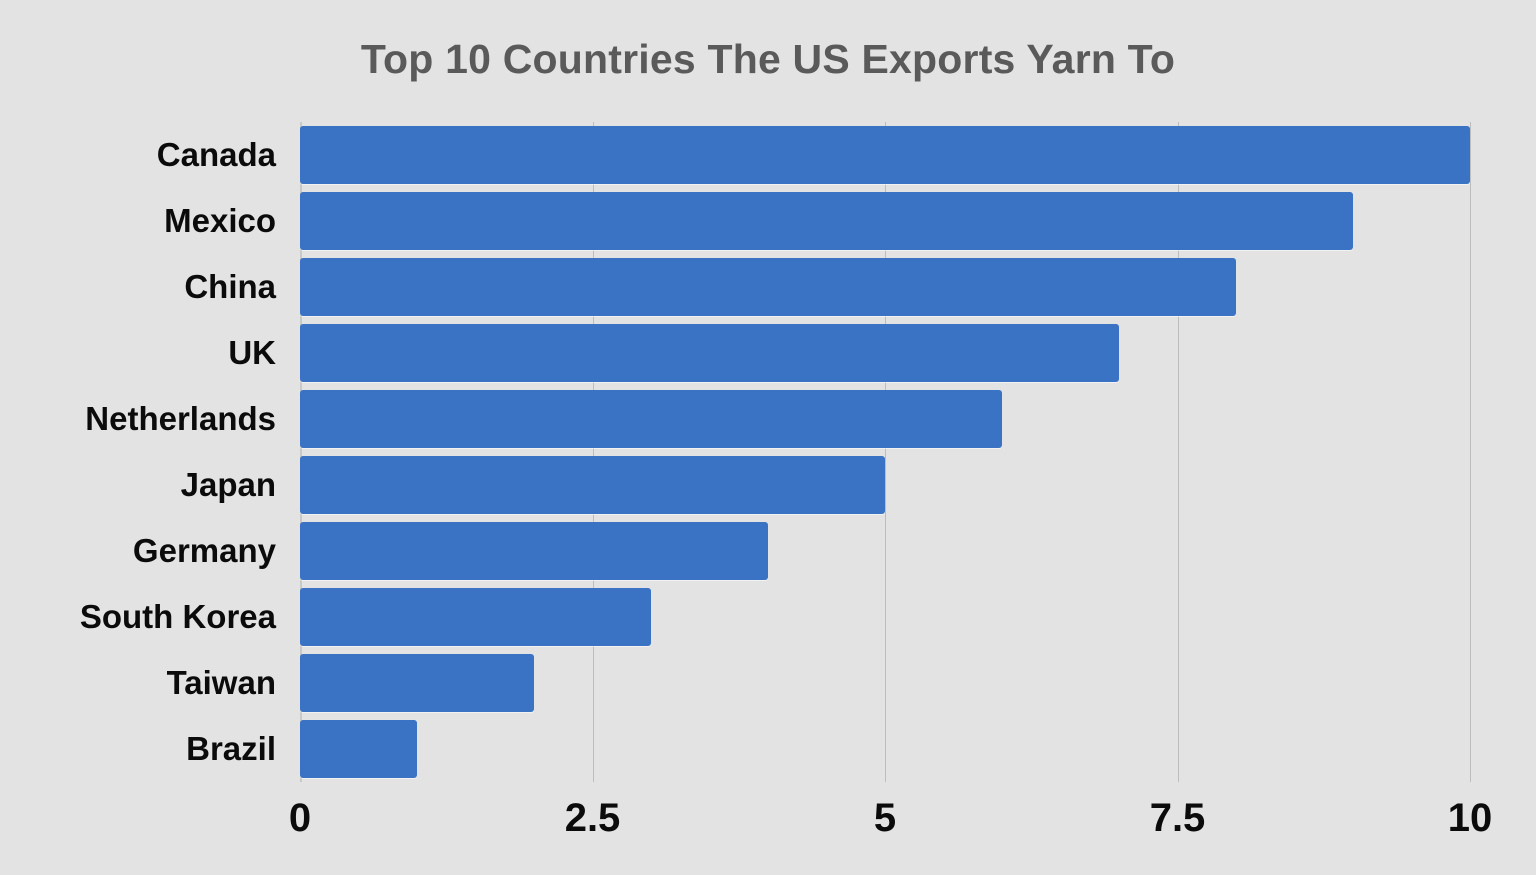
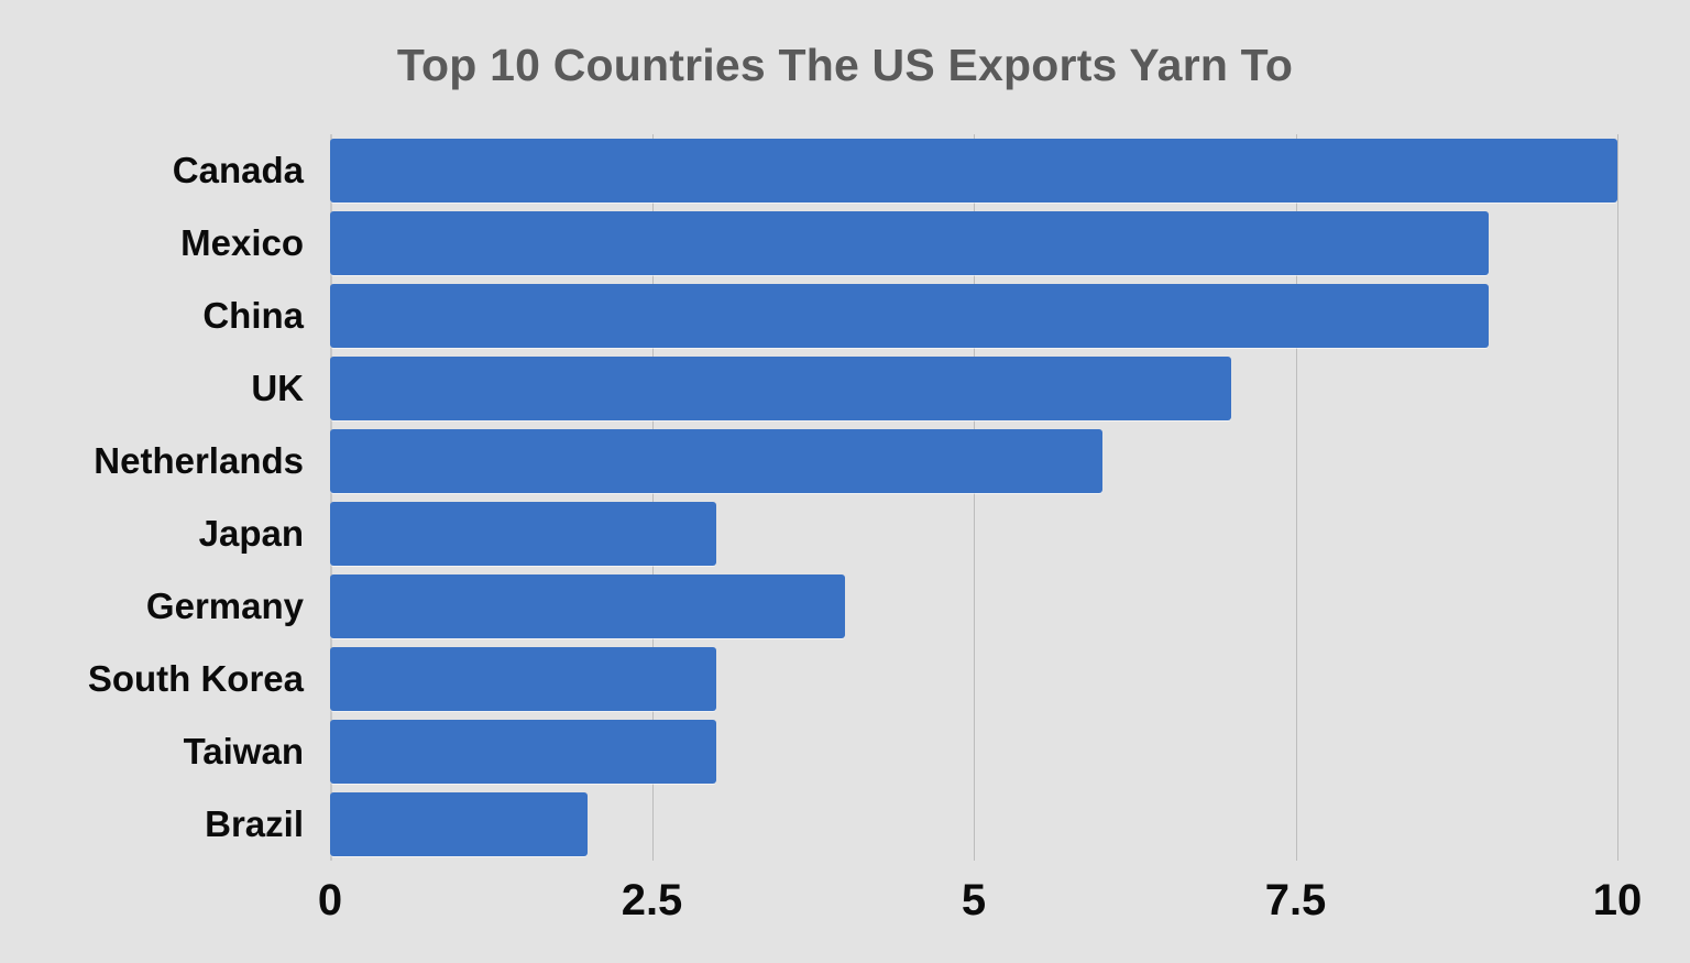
China: 8 -> 9
Japan: 5 -> 3
Taiwan: 2 -> 3
Brazil: 1 -> 2
